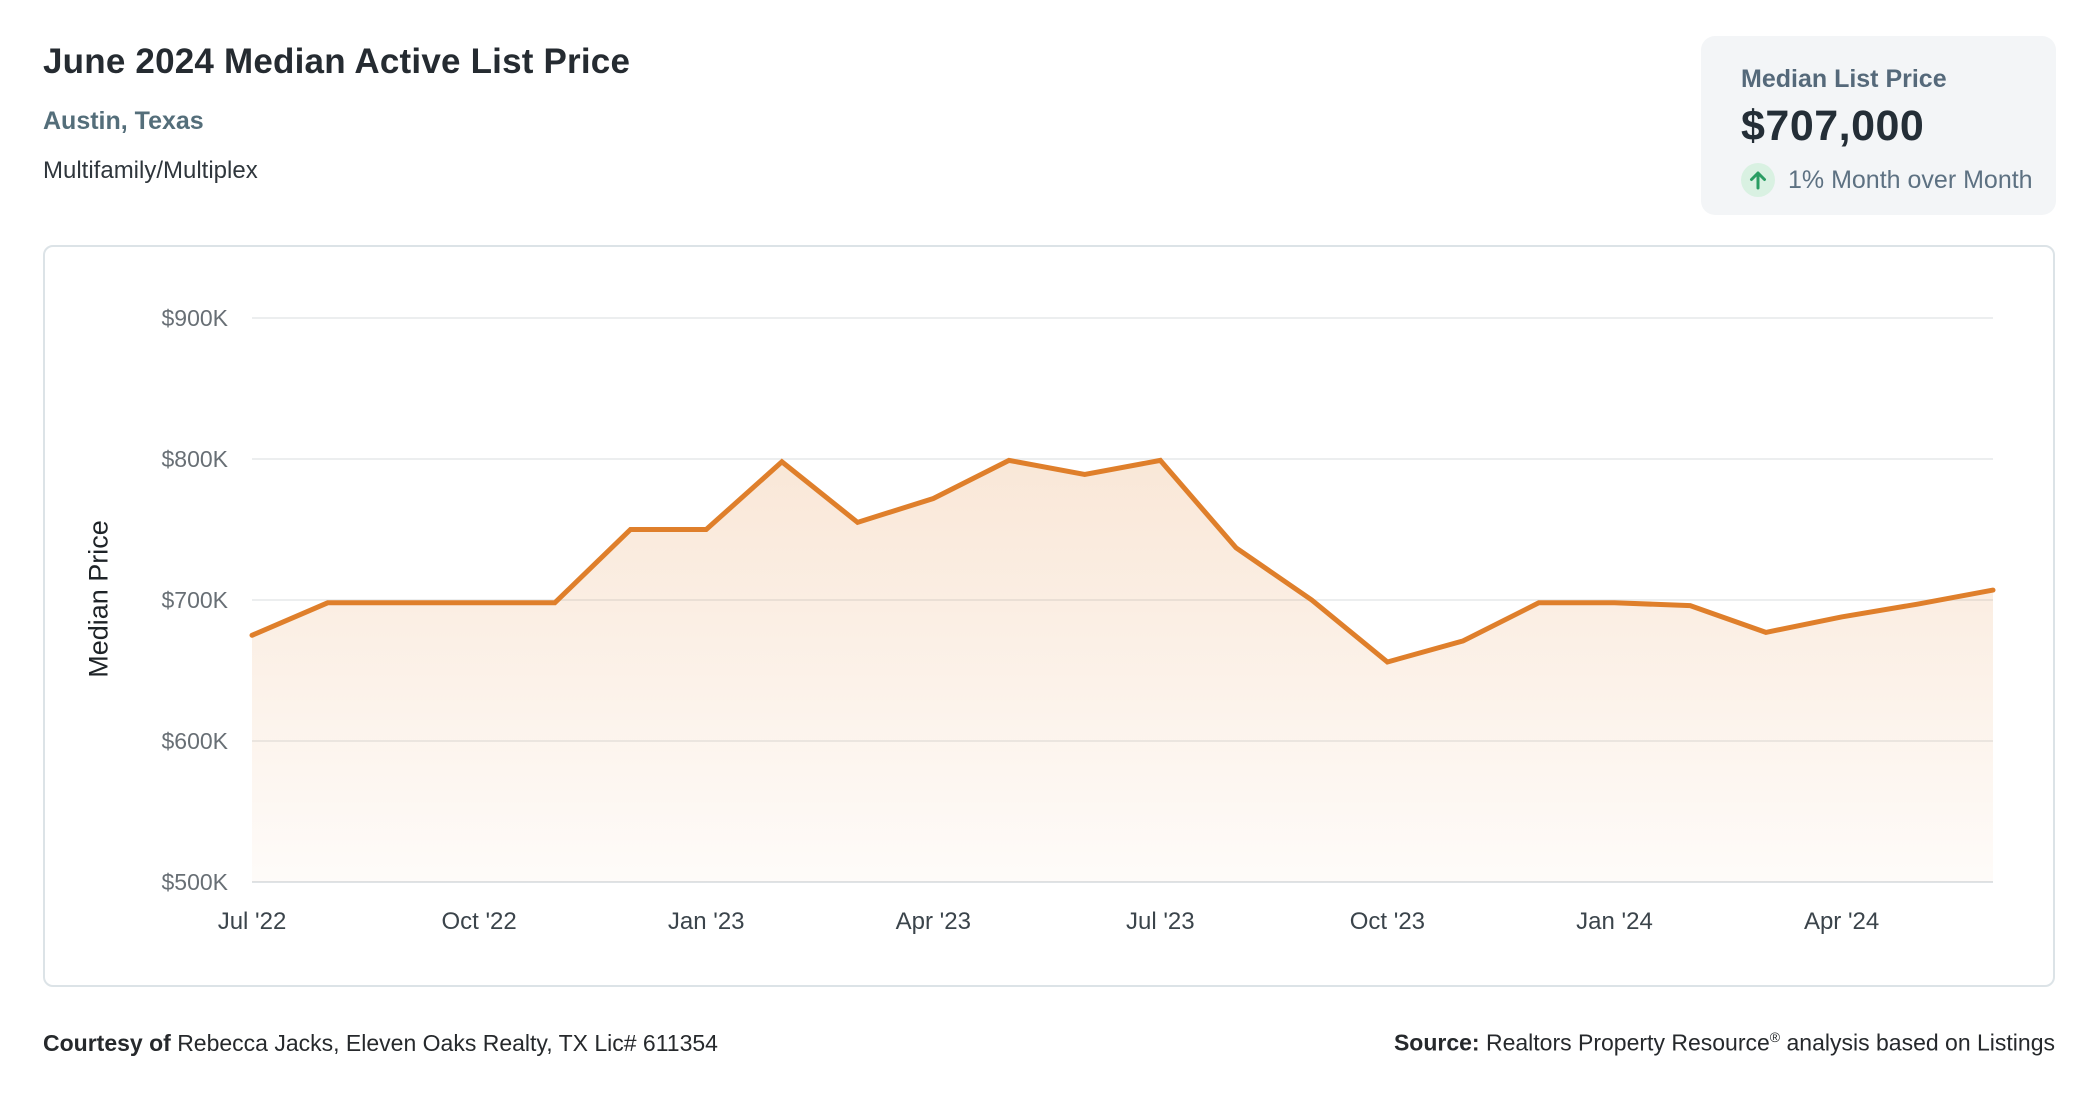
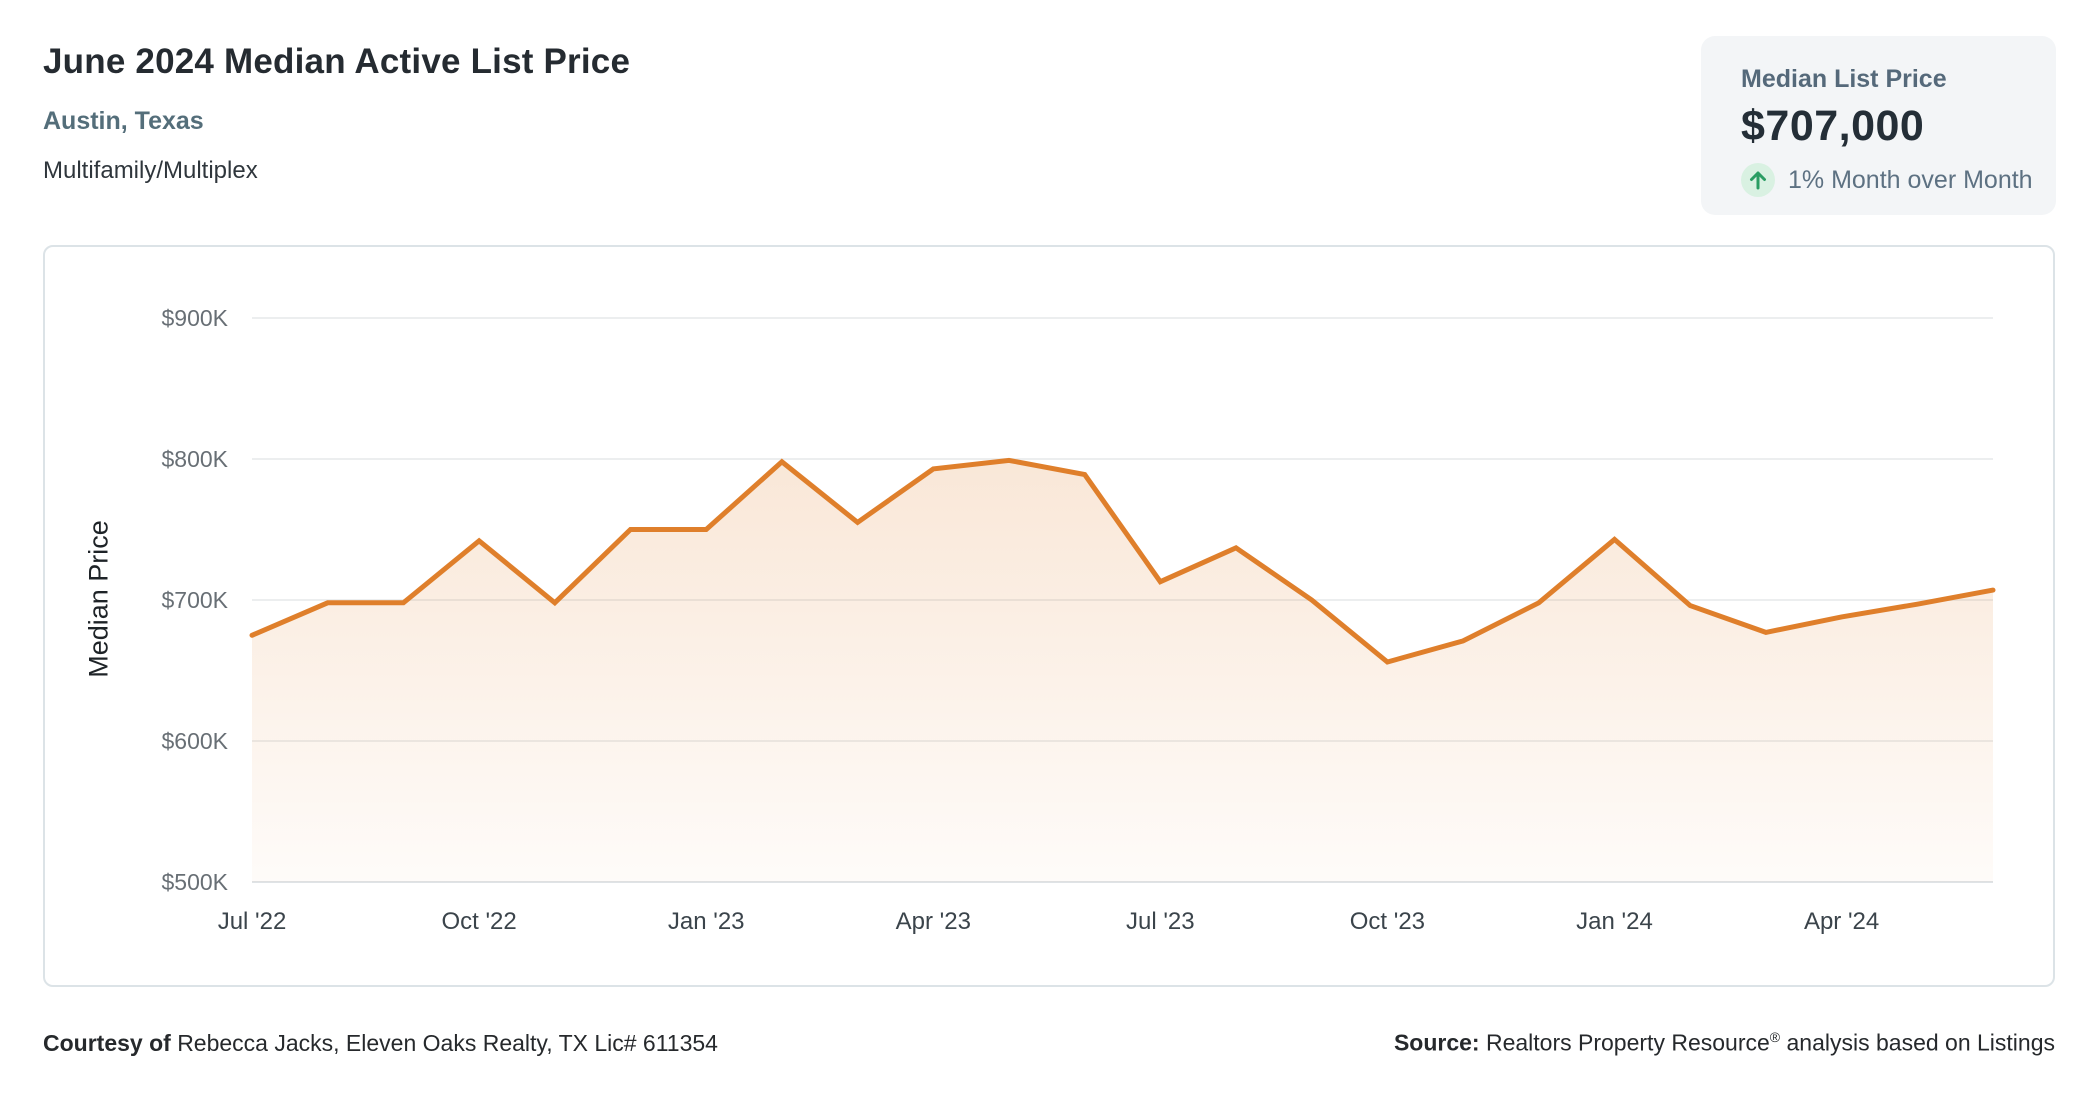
Oct '22: $698K -> $742K
Apr '23: $772K -> $793K
Jul '23: $799K -> $713K
Jan '24: $698K -> $743K
